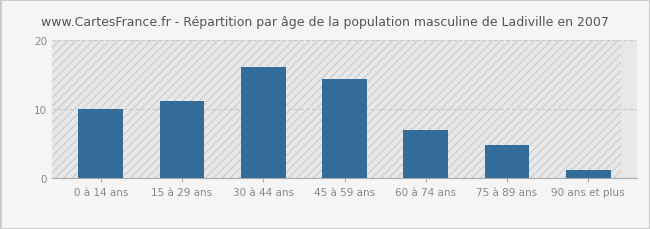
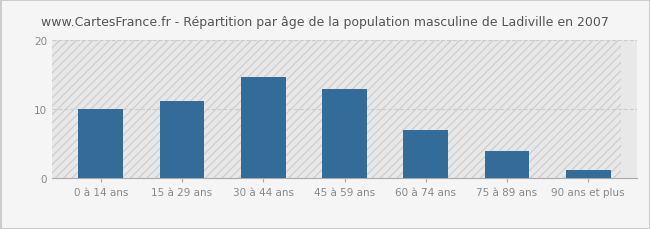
30 à 44 ans: 16.2 -> 14.7
45 à 59 ans: 14.4 -> 13.0
75 à 89 ans: 4.8 -> 4.0
